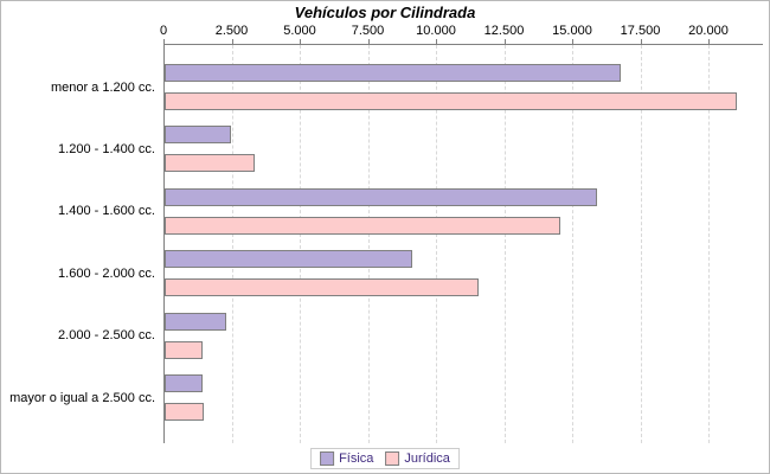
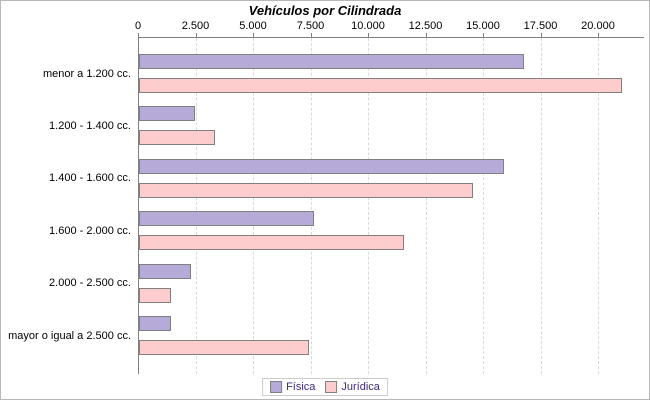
Física/1.600 - 2.000 cc.: 9100 -> 7600
Jurídica/mayor o igual a 2.500 cc.: 1400 -> 7400
